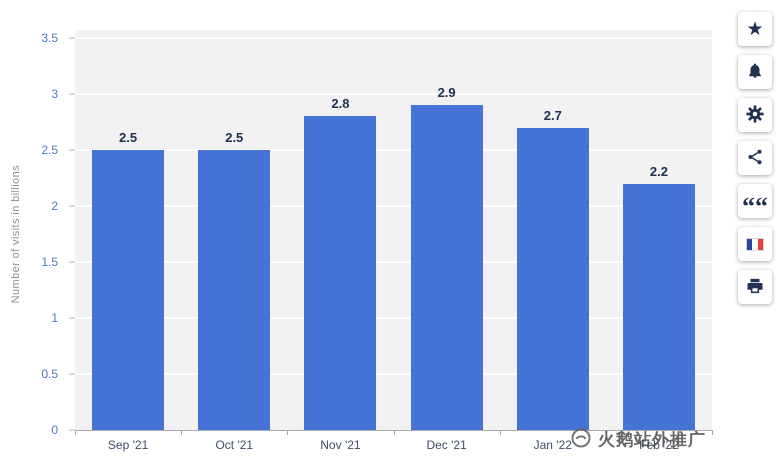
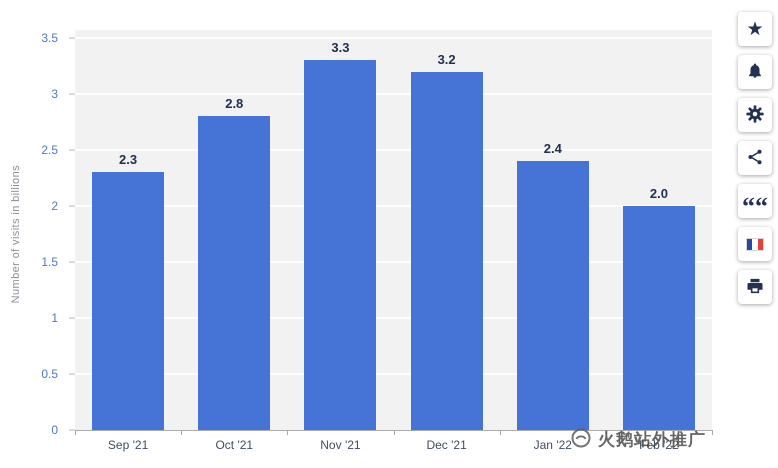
Sep '21: 2.5 -> 2.3
Oct '21: 2.5 -> 2.8
Nov '21: 2.8 -> 3.3
Dec '21: 2.9 -> 3.2
Jan '22: 2.7 -> 2.4
Feb '22: 2.2 -> 2.0
